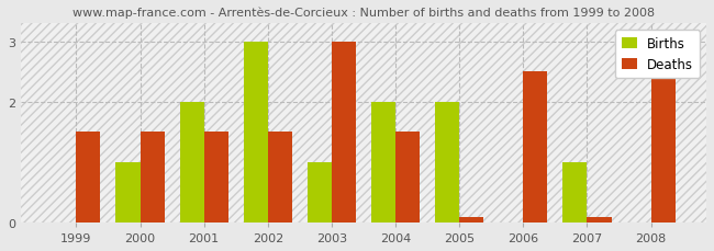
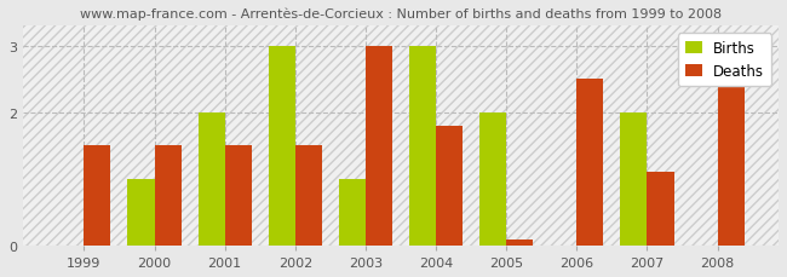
Births/2004: 2 -> 3
Deaths/2004: 1.5 -> 1.8
Births/2007: 1 -> 2
Deaths/2007: 0.1 -> 1.1
